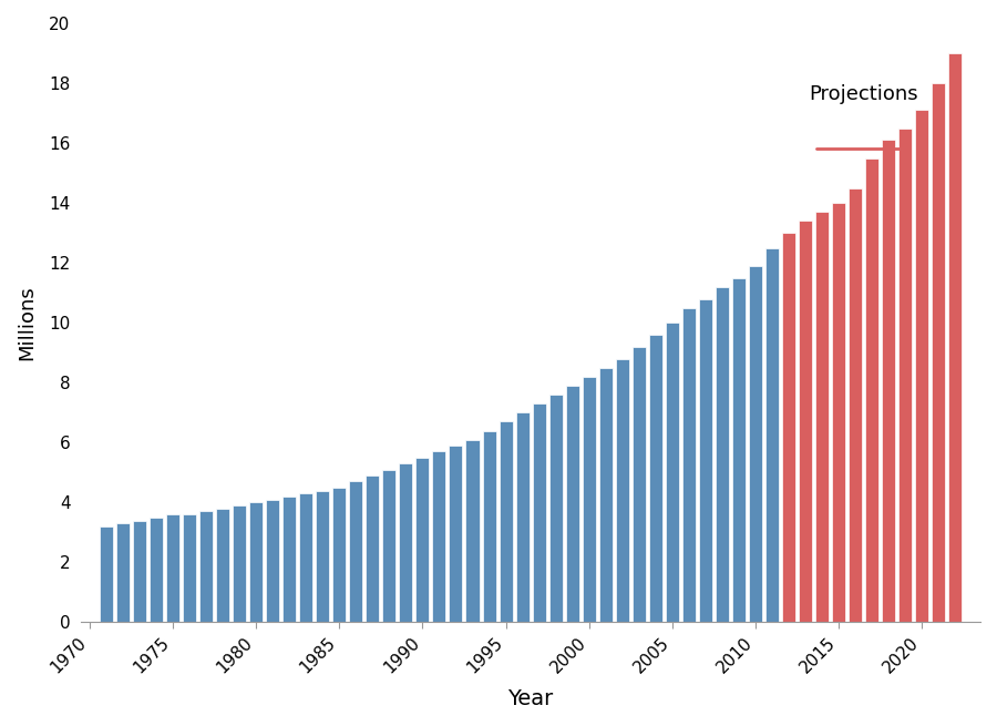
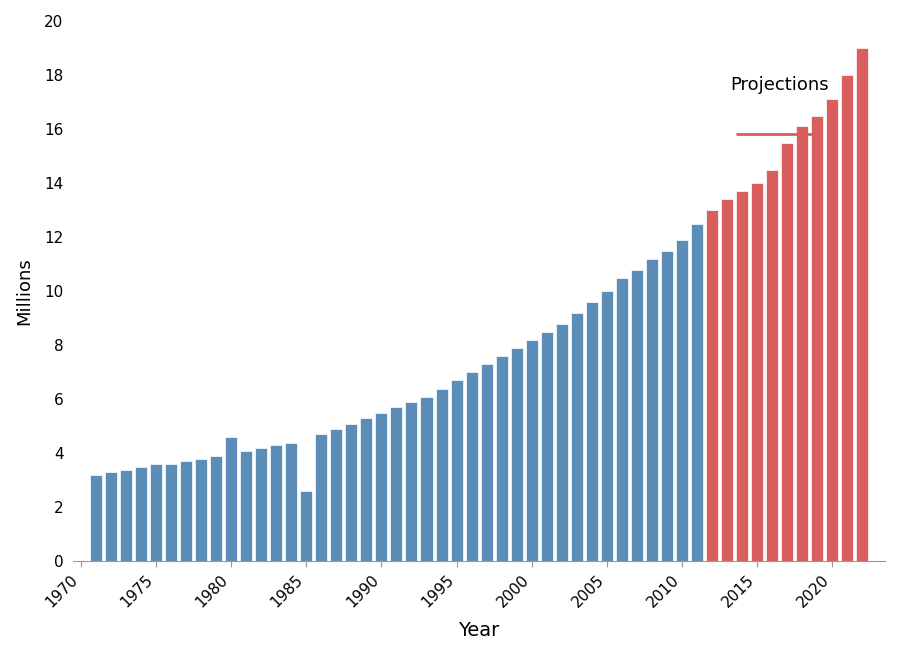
1980: 4.0 -> 4.6
1985: 4.5 -> 2.6
